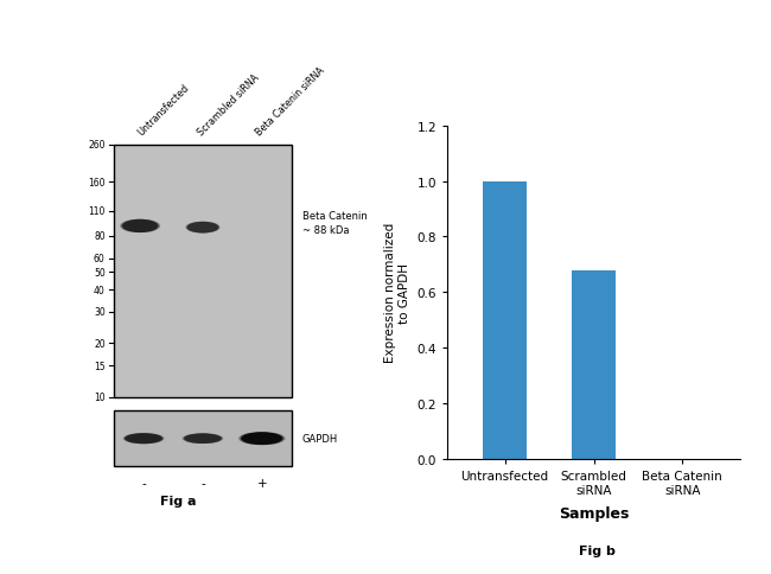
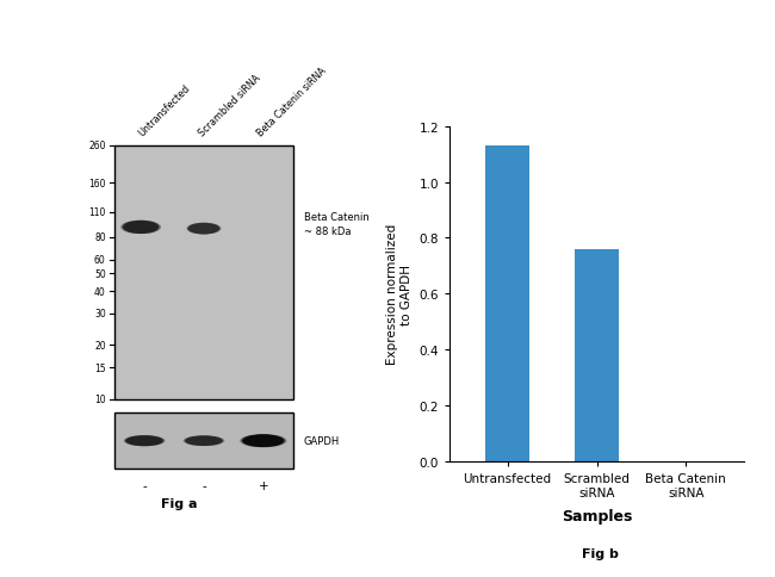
Untransfected: 1.00 -> 1.13
Scrambled siRNA: 0.68 -> 0.76
